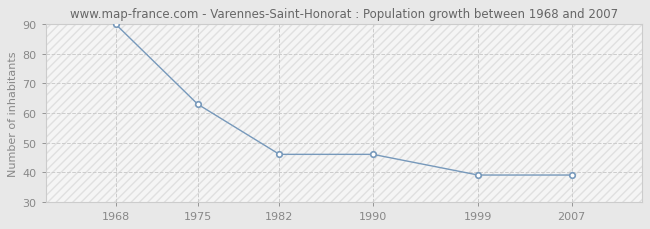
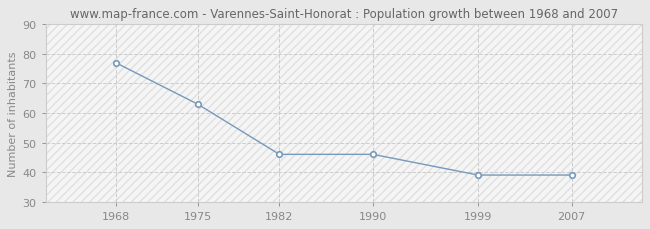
1968: 90 -> 77
